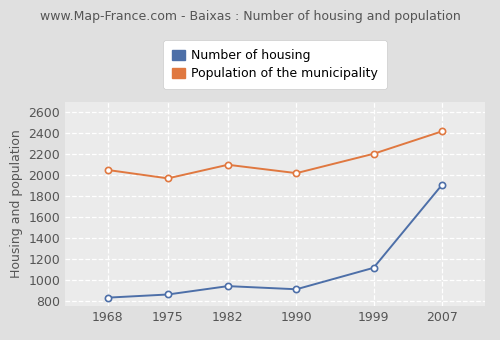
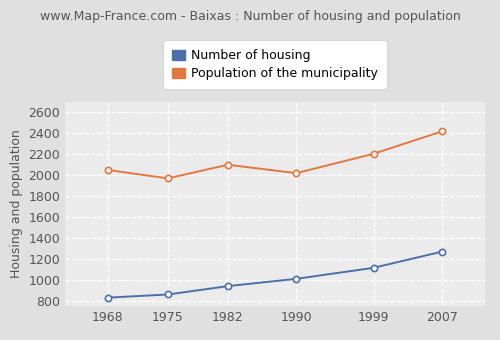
Number of housing/1990: 910 -> 1010
Number of housing/2007: 1910 -> 1270
